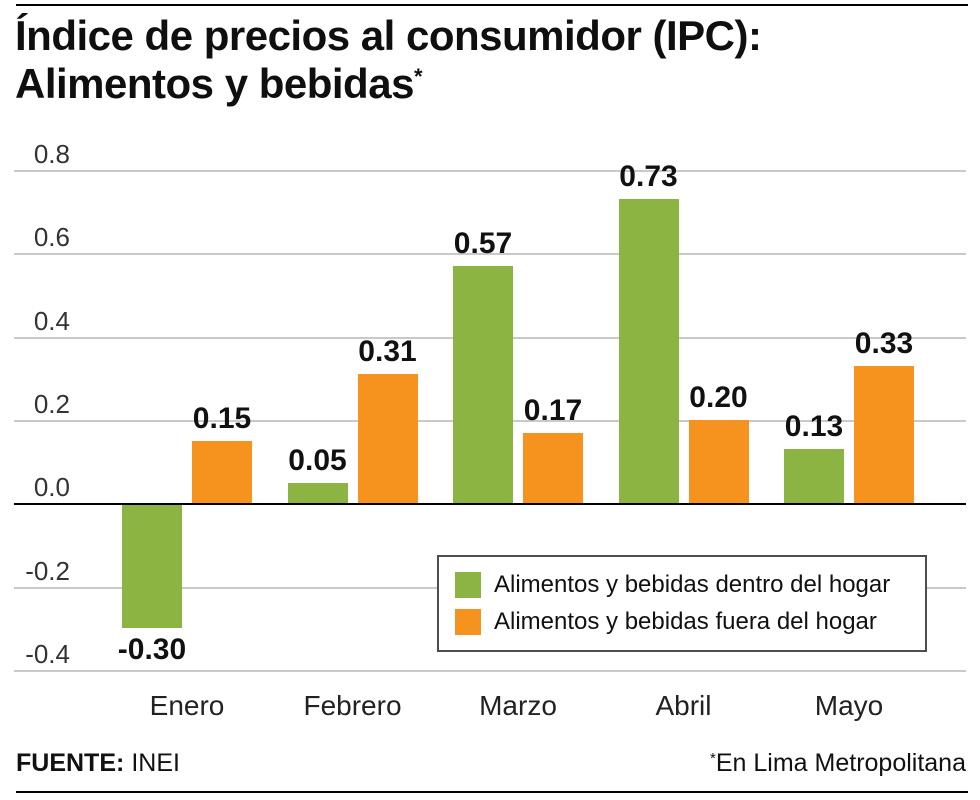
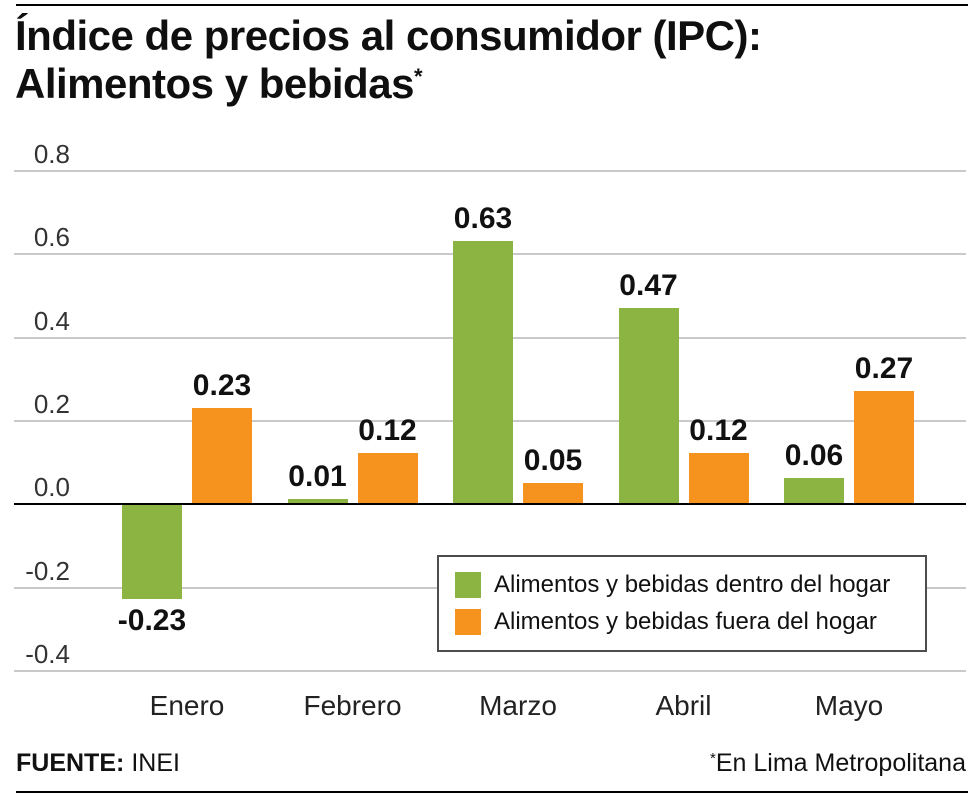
Alimentos y bebidas dentro del hogar/Enero: -0.30 -> -0.23
Alimentos y bebidas fuera del hogar/Enero: 0.15 -> 0.23
Alimentos y bebidas dentro del hogar/Febrero: 0.05 -> 0.01
Alimentos y bebidas fuera del hogar/Febrero: 0.31 -> 0.12
Alimentos y bebidas dentro del hogar/Marzo: 0.57 -> 0.63
Alimentos y bebidas fuera del hogar/Marzo: 0.17 -> 0.05
Alimentos y bebidas dentro del hogar/Abril: 0.73 -> 0.47
Alimentos y bebidas fuera del hogar/Abril: 0.20 -> 0.12
Alimentos y bebidas dentro del hogar/Mayo: 0.13 -> 0.06
Alimentos y bebidas fuera del hogar/Mayo: 0.33 -> 0.27
